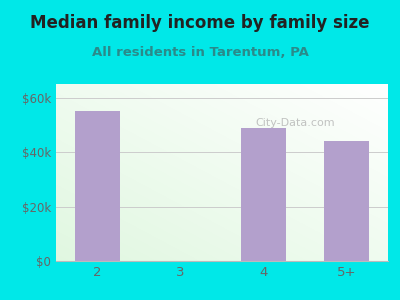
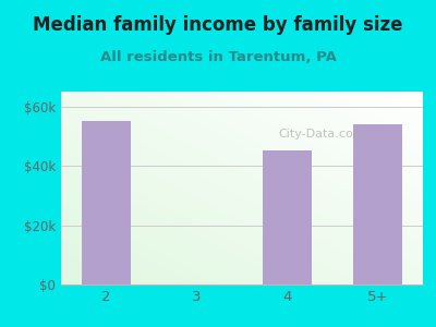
4: $49k -> $45k
5+: $44k -> $54k
